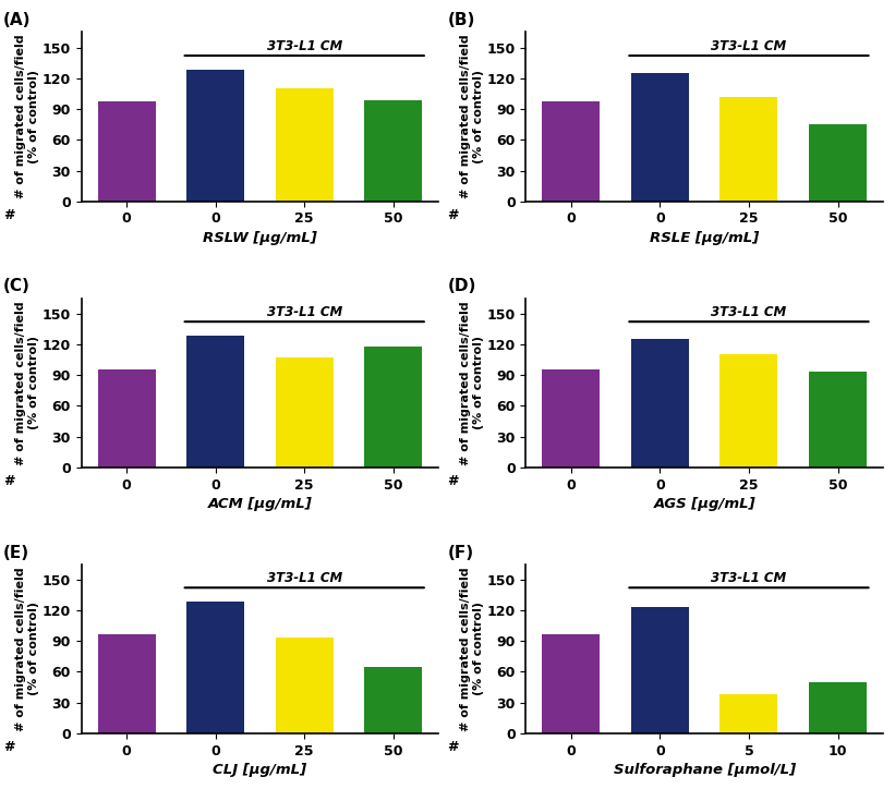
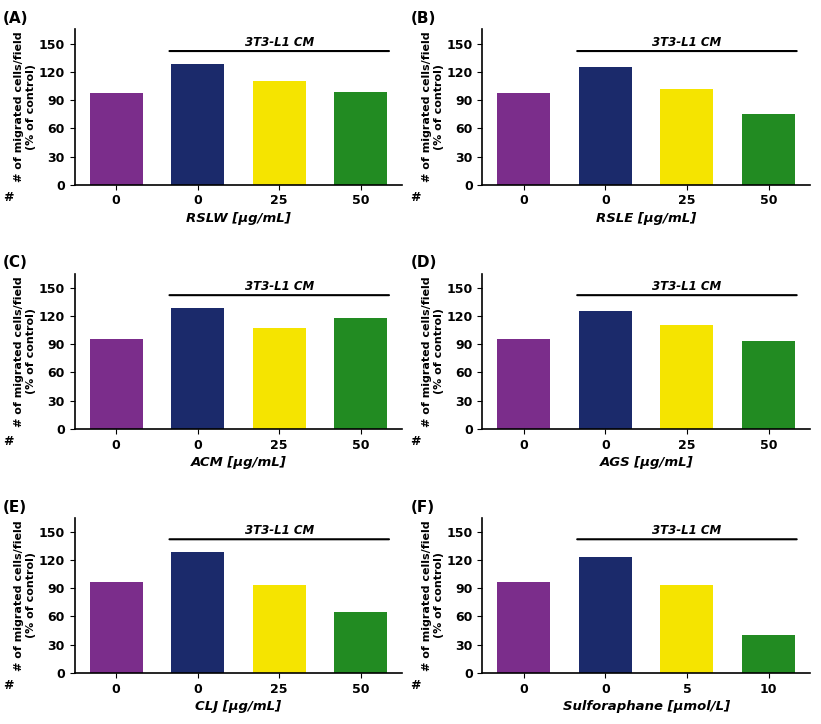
5: 38 -> 93
10: 50 -> 40
